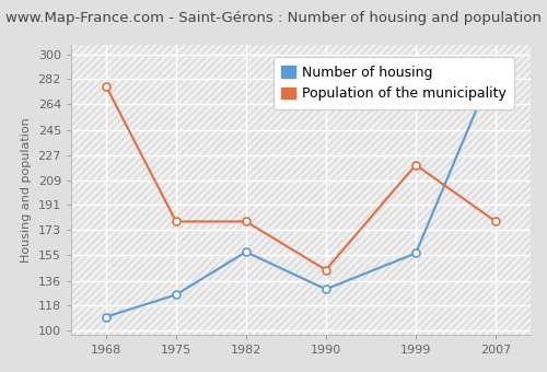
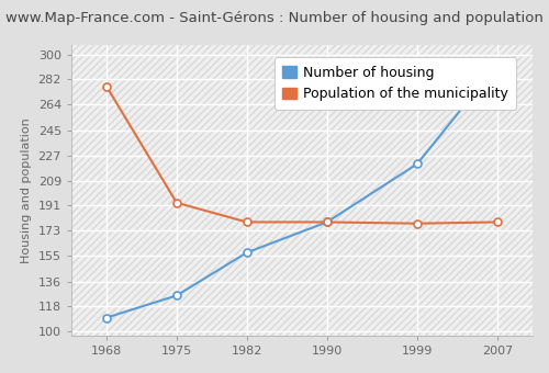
Population of the municipality/1975: 179 -> 193
Number of housing/1990: 130 -> 179
Population of the municipality/1990: 144 -> 179
Number of housing/1999: 156 -> 221
Population of the municipality/1999: 220 -> 178
